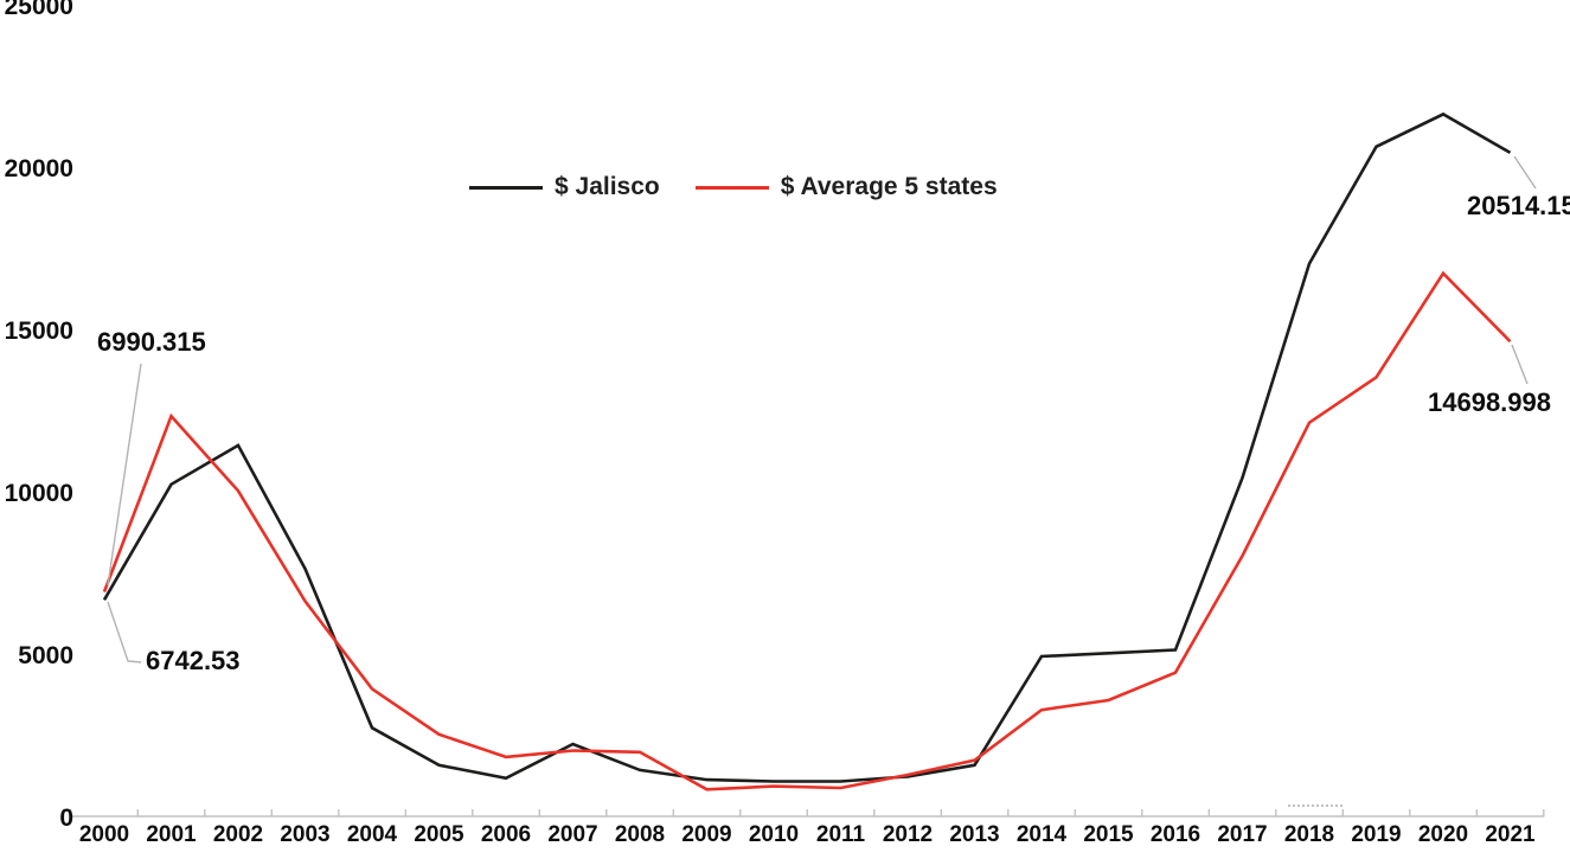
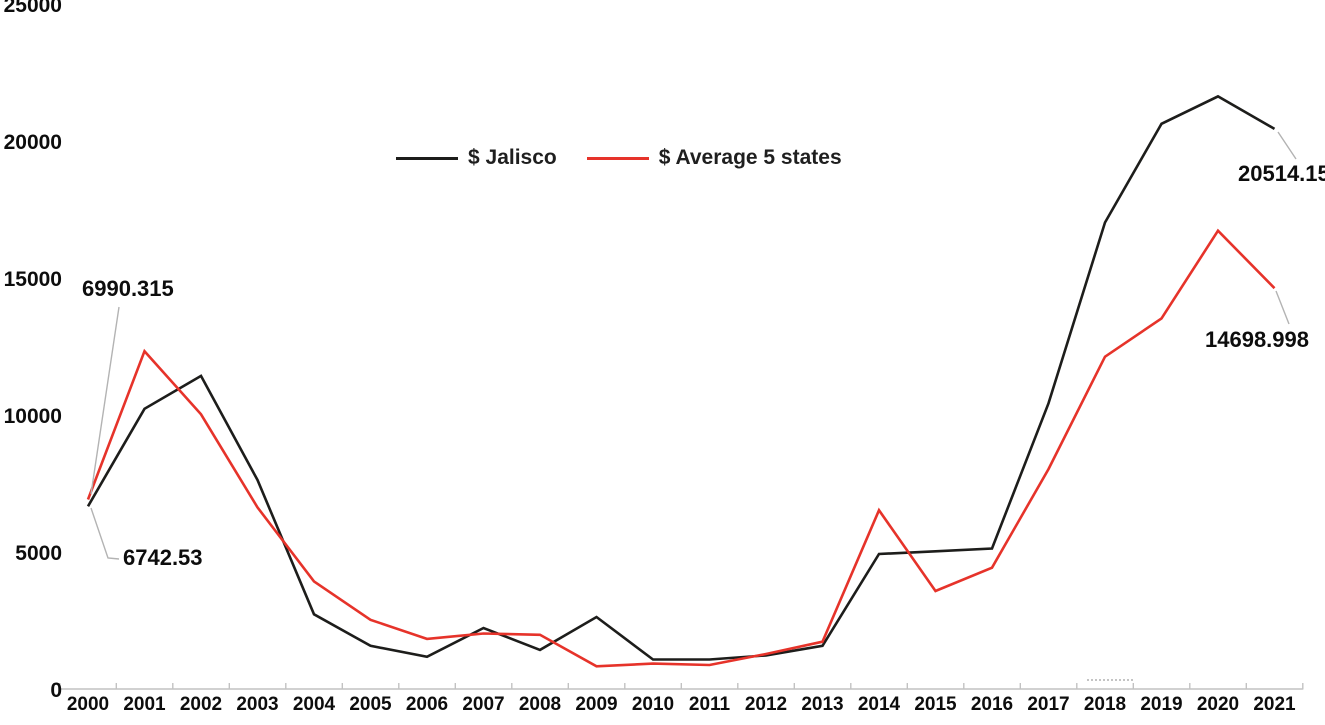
$ Jalisco/2009: 1200 -> 2700
$ Average 5 states/2014: 3400 -> 6600
